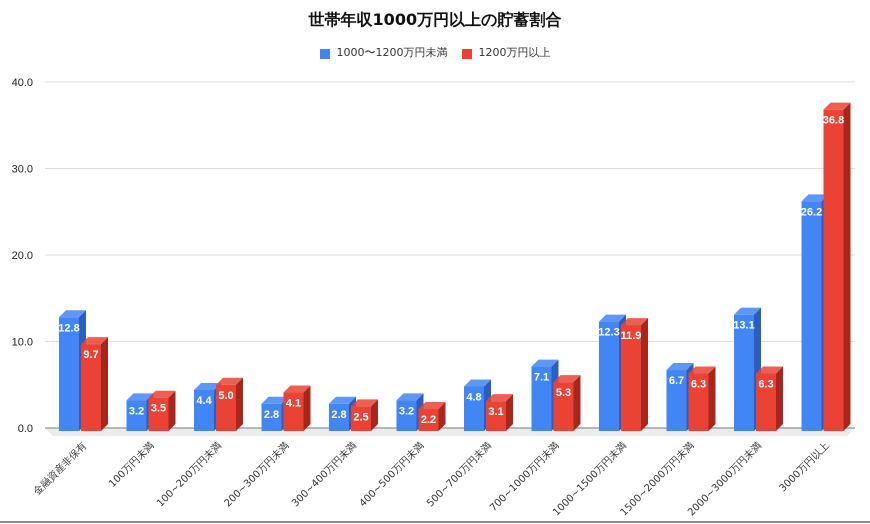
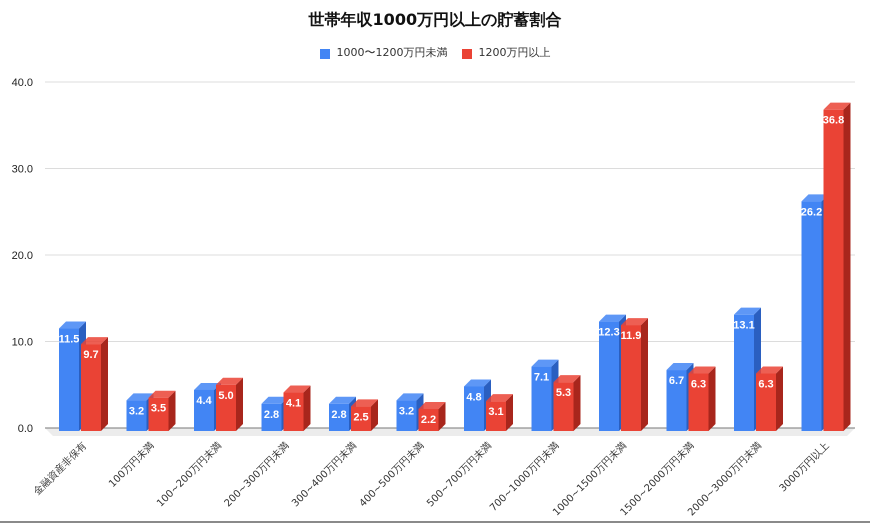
1000〜1200万円未満/金融資産非保有: 12.8 -> 11.5
